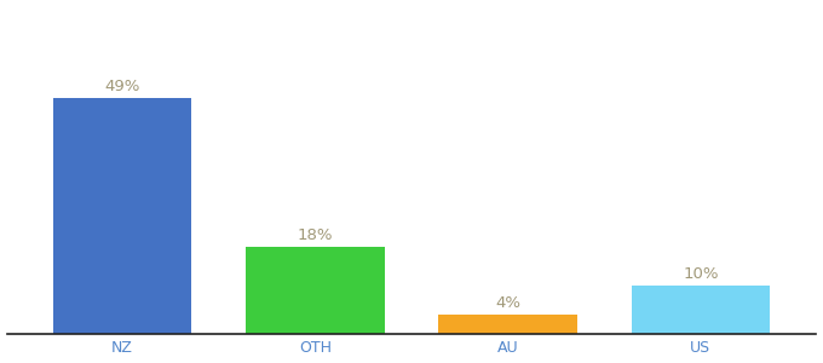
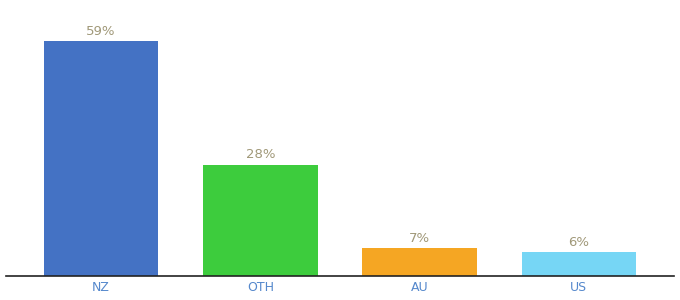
NZ: 49% -> 59%
OTH: 18% -> 28%
AU: 4% -> 7%
US: 10% -> 6%
